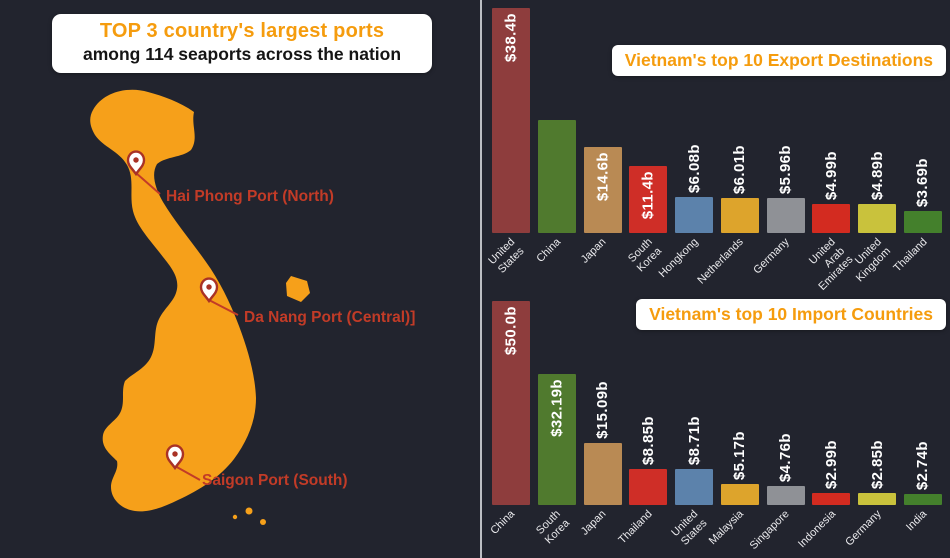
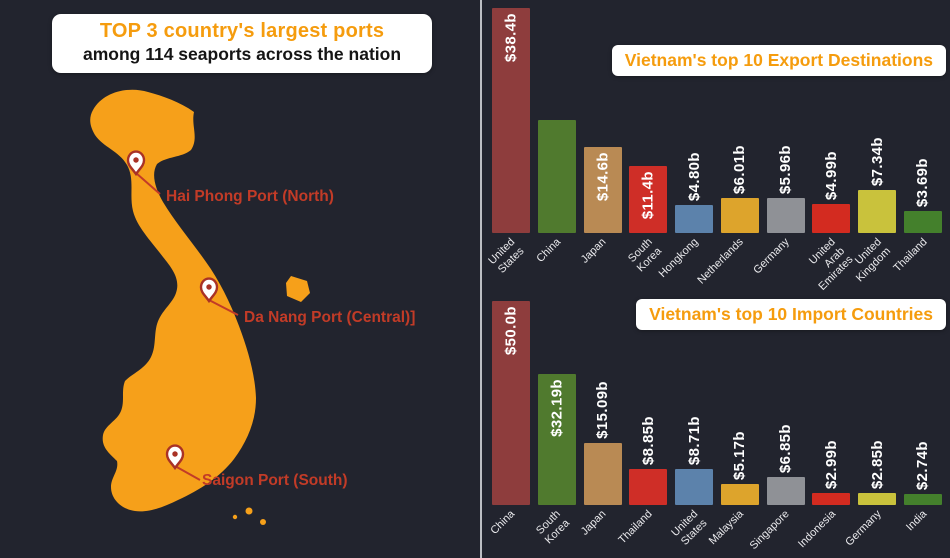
Vietnam's top 10 Export Destinations/Hongkong: $6.08b -> $4.80b
Vietnam's top 10 Export Destinations/United Kingdom: $4.89b -> $7.34b
Vietnam's top 10 Import Countries/Singapore: $4.76b -> $6.85b
